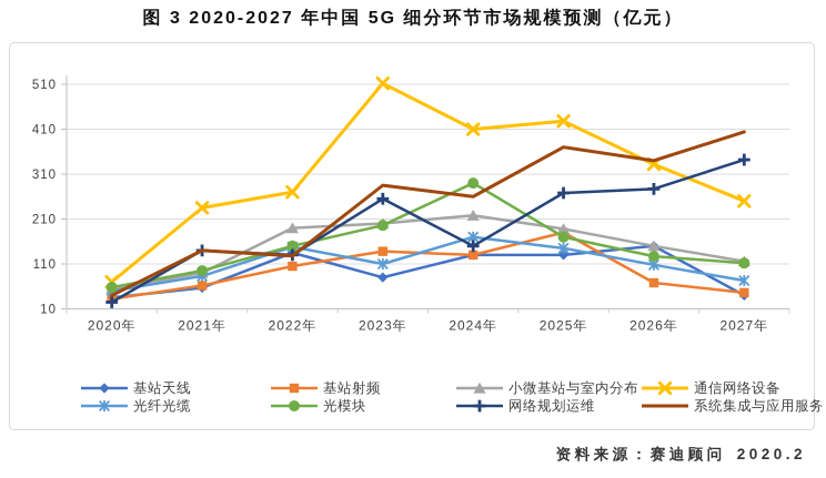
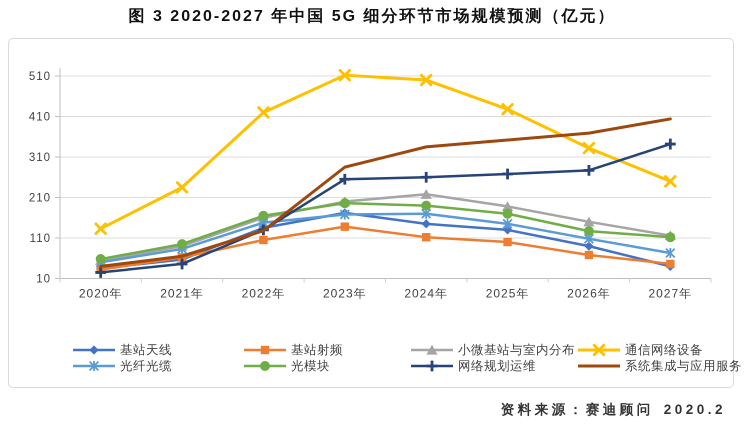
通信网络设备/2020年: 70 -> 130
网络规划运维/2021年: 140 -> 50
系统集成与应用服务/2021年: 140 -> 60
小微基站与室内分布/2022年: 190 -> 160
通信网络设备/2022年: 270 -> 420
光模块/2022年: 150 -> 160
基站天线/2023年: 80 -> 170
光纤光缆/2023年: 110 -> 170
基站天线/2024年: 130 -> 140
基站射频/2024年: 130 -> 110
通信网络设备/2024年: 410 -> 500
光模块/2024年: 290 -> 190
网络规划运维/2024年: 150 -> 260
系统集成与应用服务/2024年: 260 -> 340
基站射频/2025年: 180 -> 100
系统集成与应用服务/2025年: 370 -> 350
基站天线/2026年: 150 -> 90
系统集成与应用服务/2026年: 340 -> 370
